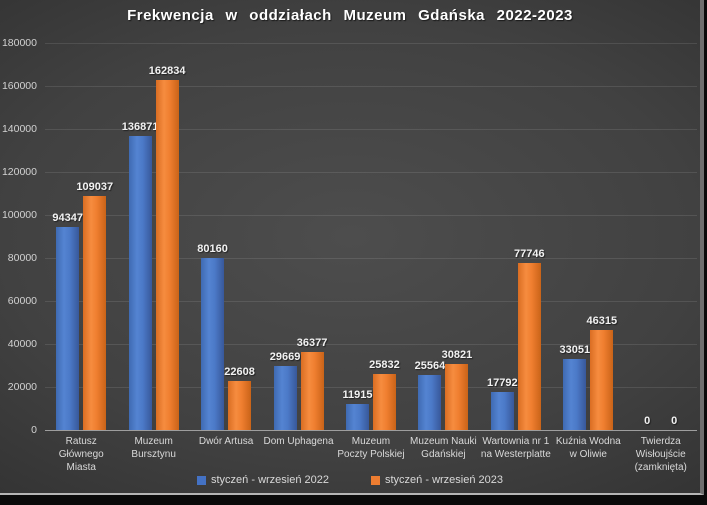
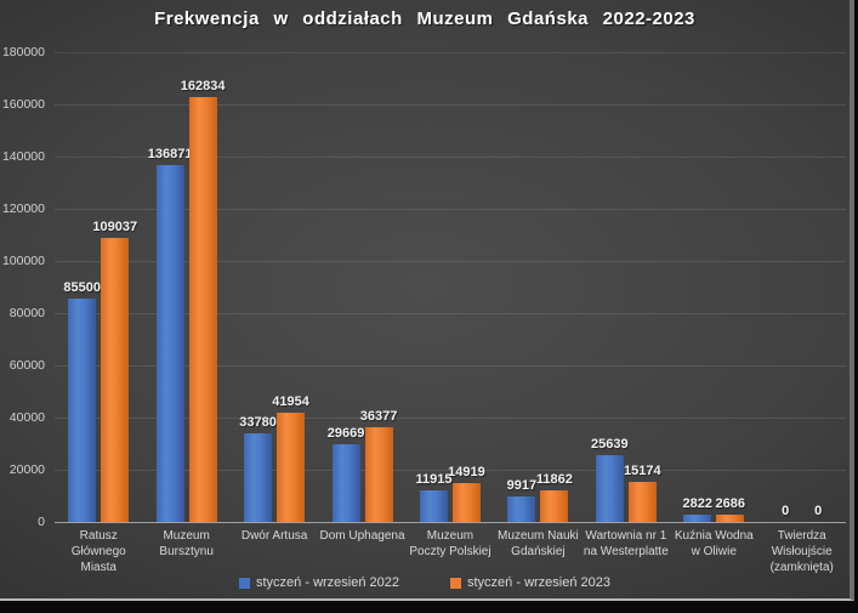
styczeń - wrzesień 2022/Ratusz Głównego Miasta: 94347 -> 85500
styczeń - wrzesień 2022/Dwór Artusa: 80160 -> 33780
styczeń - wrzesień 2023/Dwór Artusa: 22608 -> 41954
styczeń - wrzesień 2023/Muzeum Poczty Polskiej: 25832 -> 14919
styczeń - wrzesień 2022/Muzeum Nauki Gdańskiej: 25564 -> 9917
styczeń - wrzesień 2023/Muzeum Nauki Gdańskiej: 30821 -> 11862
styczeń - wrzesień 2022/Wartownia nr 1 na Westerplatte: 17792 -> 25639
styczeń - wrzesień 2023/Wartownia nr 1 na Westerplatte: 77746 -> 15174
styczeń - wrzesień 2022/Kuźnia Wodna w Oliwie: 33051 -> 2822
styczeń - wrzesień 2023/Kuźnia Wodna w Oliwie: 46315 -> 2686
